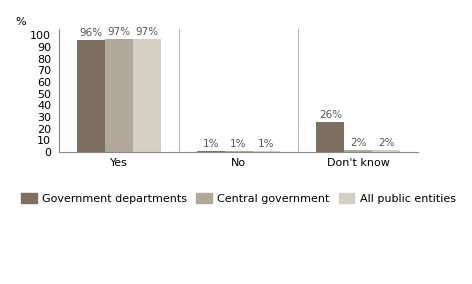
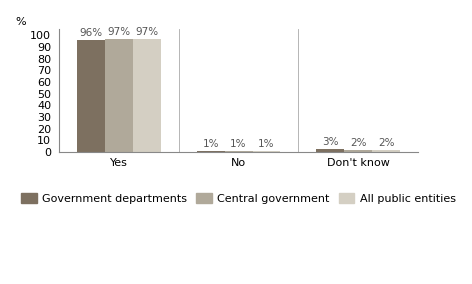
Government departments/Don't know: 26% -> 3%
